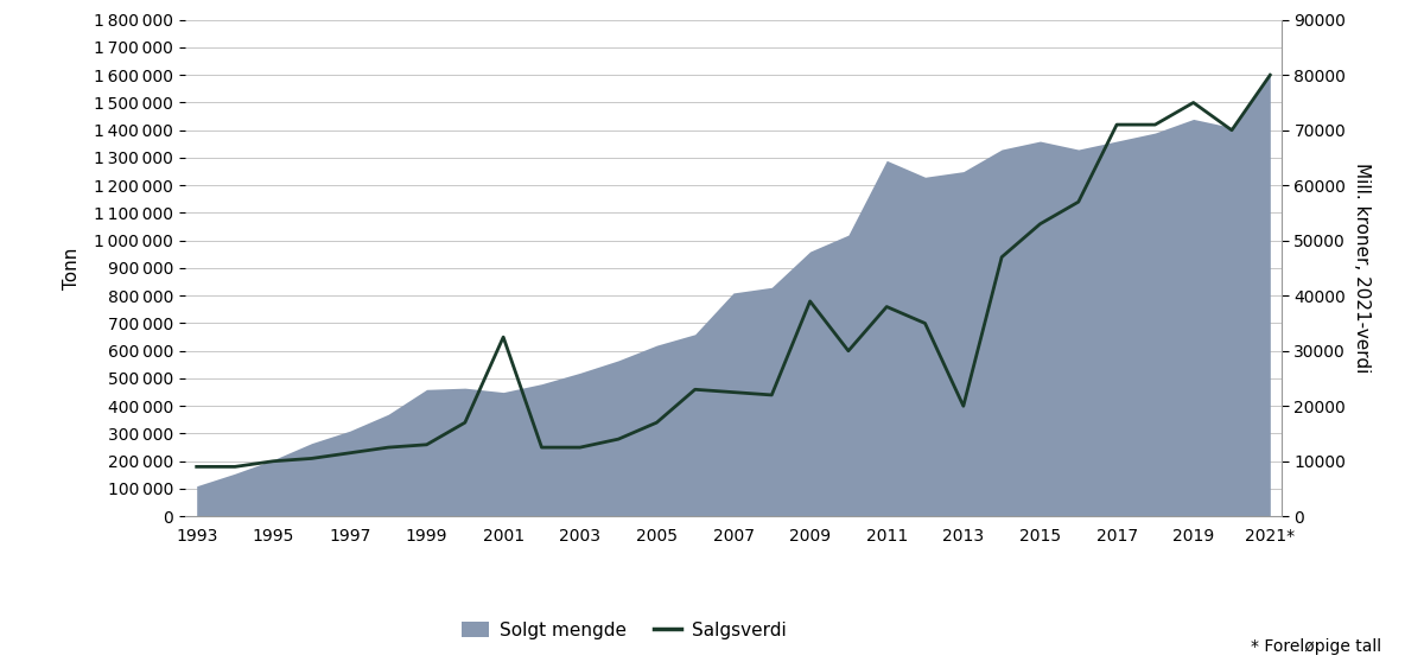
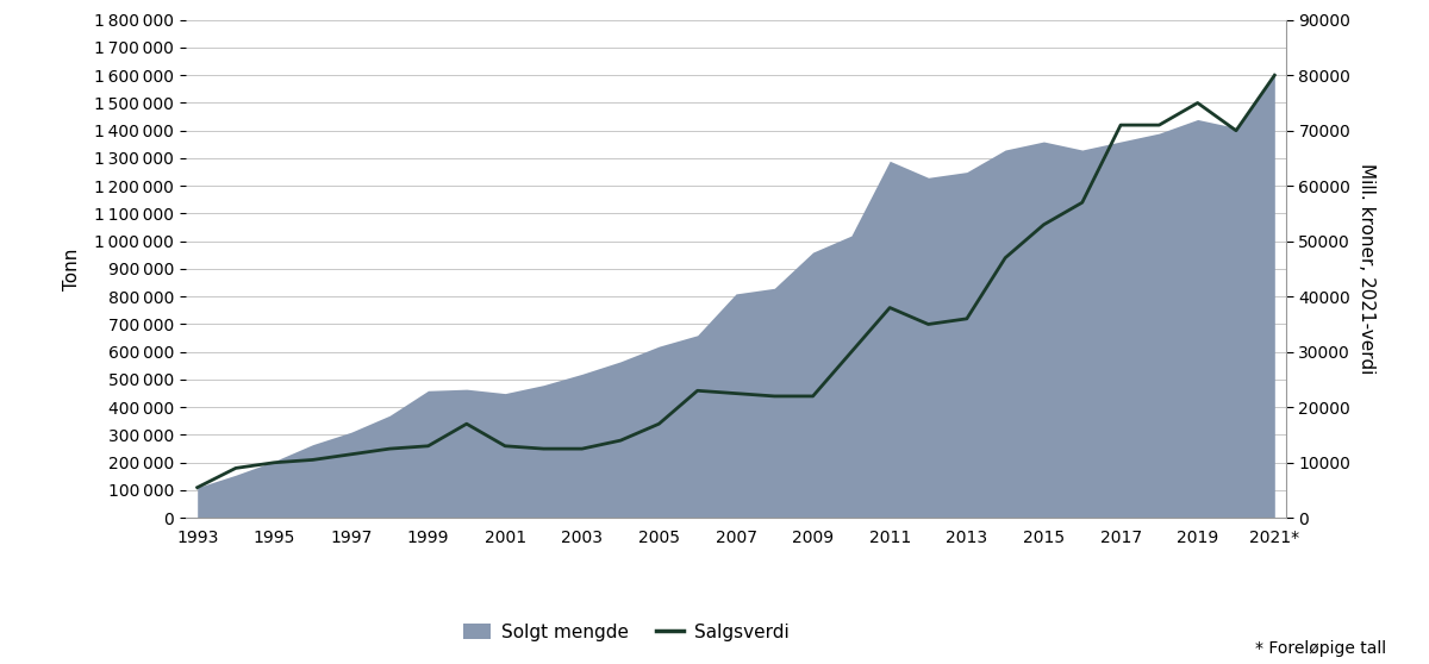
Salgsverdi/1993: 9000 -> 5500
Salgsverdi/2001: 32500 -> 13000
Salgsverdi/2009: 39000 -> 22000
Salgsverdi/2013: 20000 -> 36000
